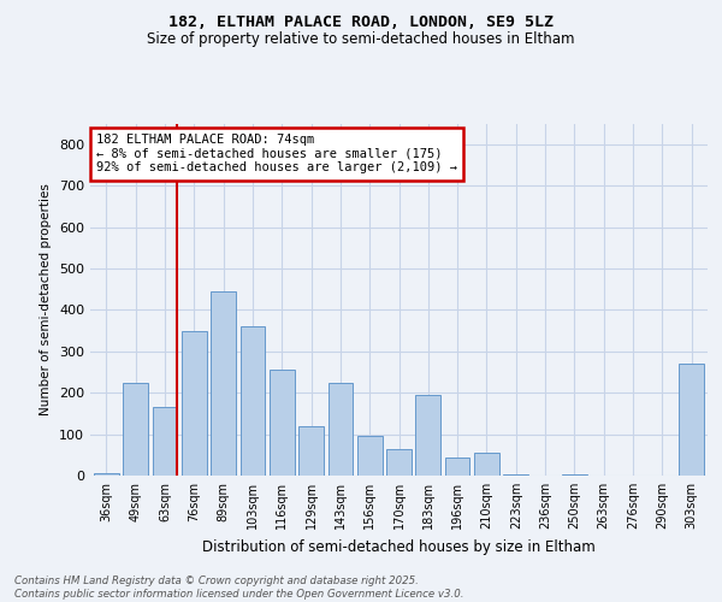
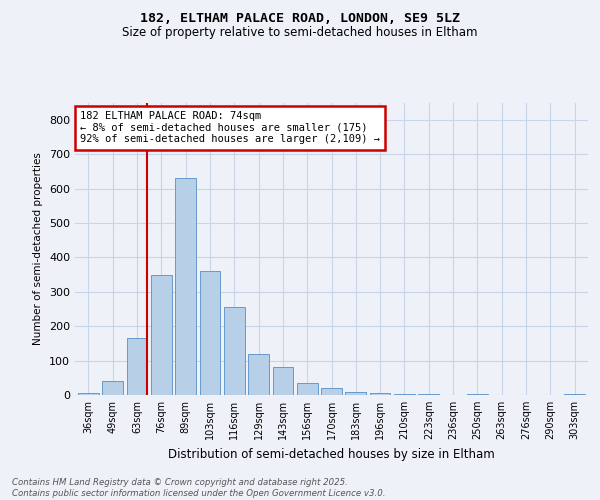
49sqm: 225 -> 40
89sqm: 445 -> 630
143sqm: 225 -> 80
156sqm: 95 -> 35
170sqm: 65 -> 20
183sqm: 195 -> 10
196sqm: 45 -> 5
210sqm: 55 -> 3
303sqm: 270 -> 3
